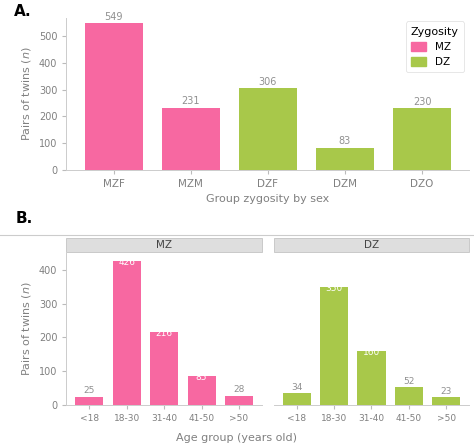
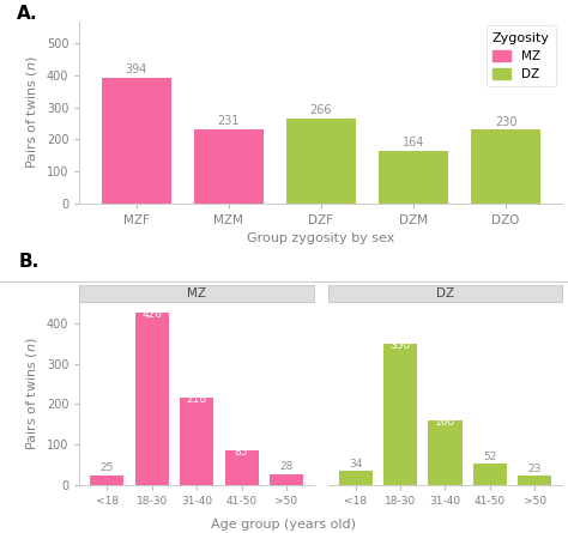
MZF: 549 -> 394
DZF: 306 -> 266
DZM: 83 -> 164
